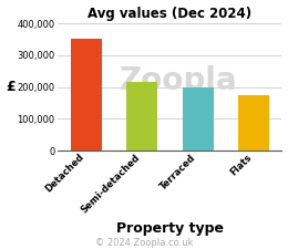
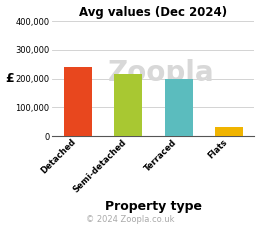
Detached: 350,000 -> 240,000
Flats: 175,000 -> 30,000
